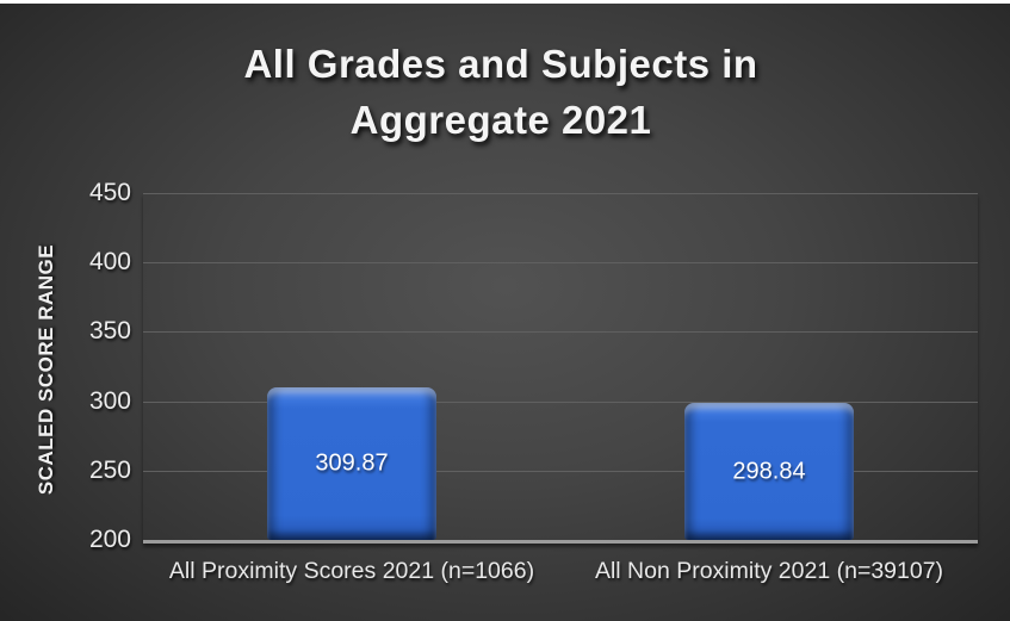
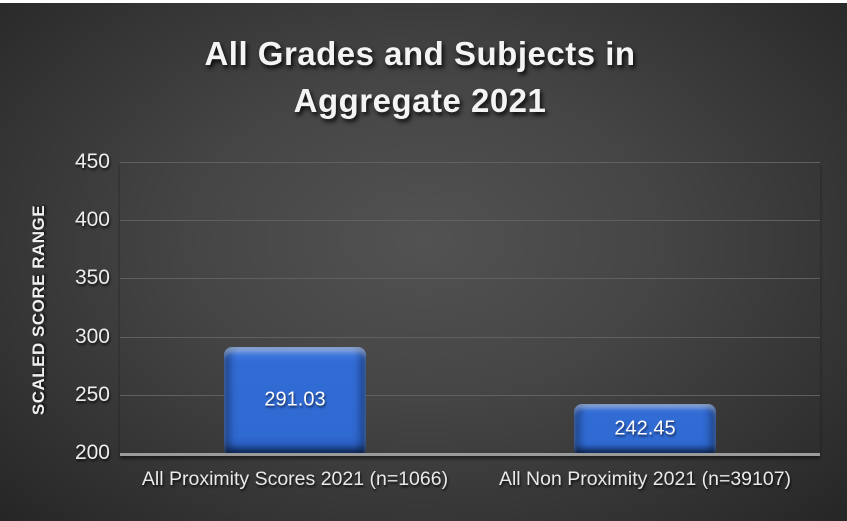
All Proximity Scores 2021 (n=1066): 309.87 -> 291.03
All Non Proximity 2021 (n=39107): 298.84 -> 242.45
